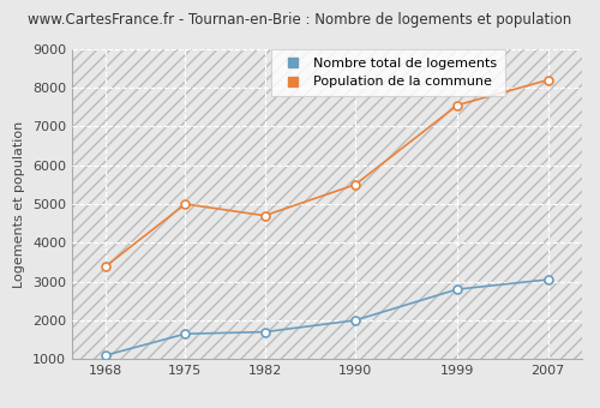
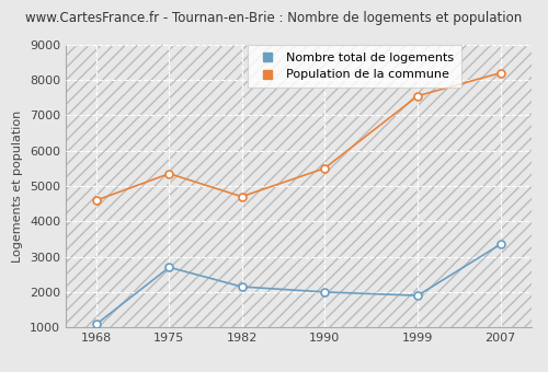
Population de la commune/1968: 3400 -> 4600
Nombre total de logements/1975: 1650 -> 2700
Population de la commune/1975: 5000 -> 5350
Nombre total de logements/1982: 1700 -> 2150
Nombre total de logements/1999: 2800 -> 1900
Nombre total de logements/2007: 3050 -> 3350
